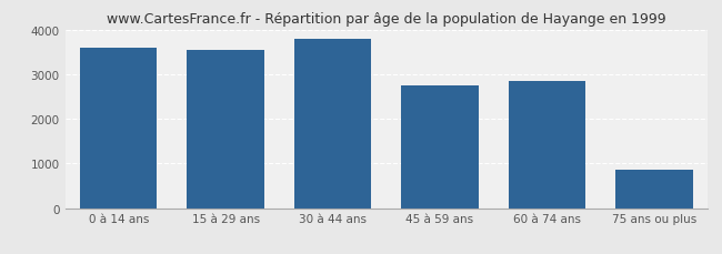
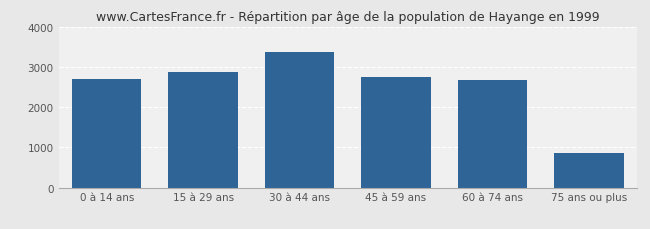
0 à 14 ans: 3600 -> 2690
15 à 29 ans: 3550 -> 2880
30 à 44 ans: 3800 -> 3370
60 à 74 ans: 2850 -> 2680
